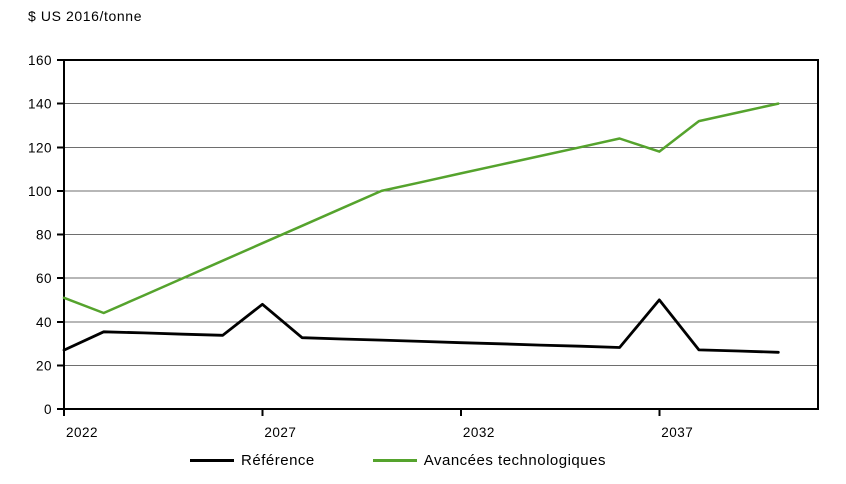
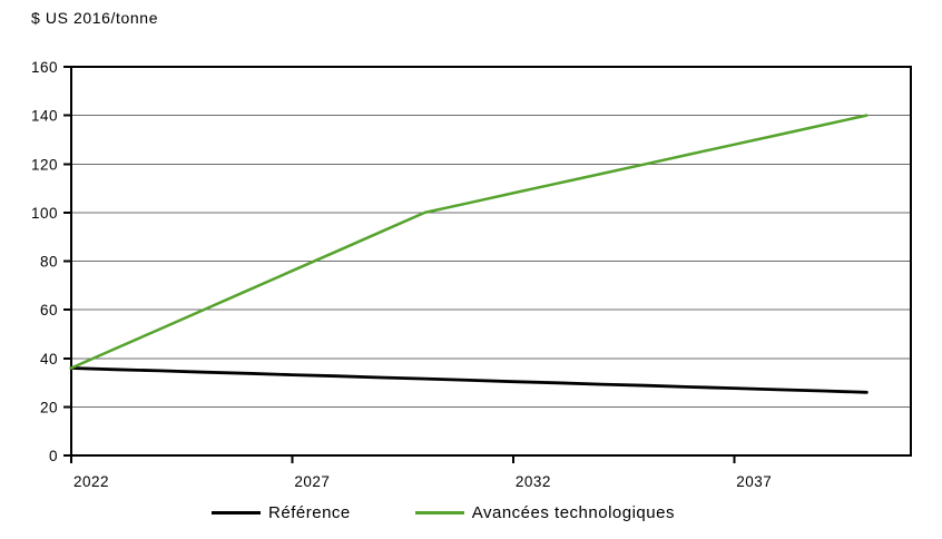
Référence/2022: 27 -> 36
Avancées technologiques/2022: 51 -> 36
Référence/2027: 48 -> 33
Référence/2037: 50 -> 28
Avancées technologiques/2037: 118 -> 128
